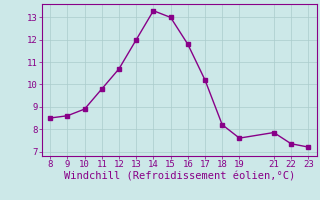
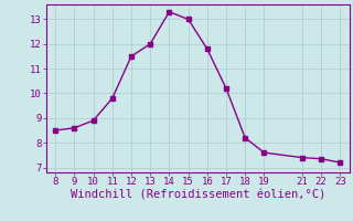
12: 10.70 -> 11.50
21: 7.85 -> 7.40
